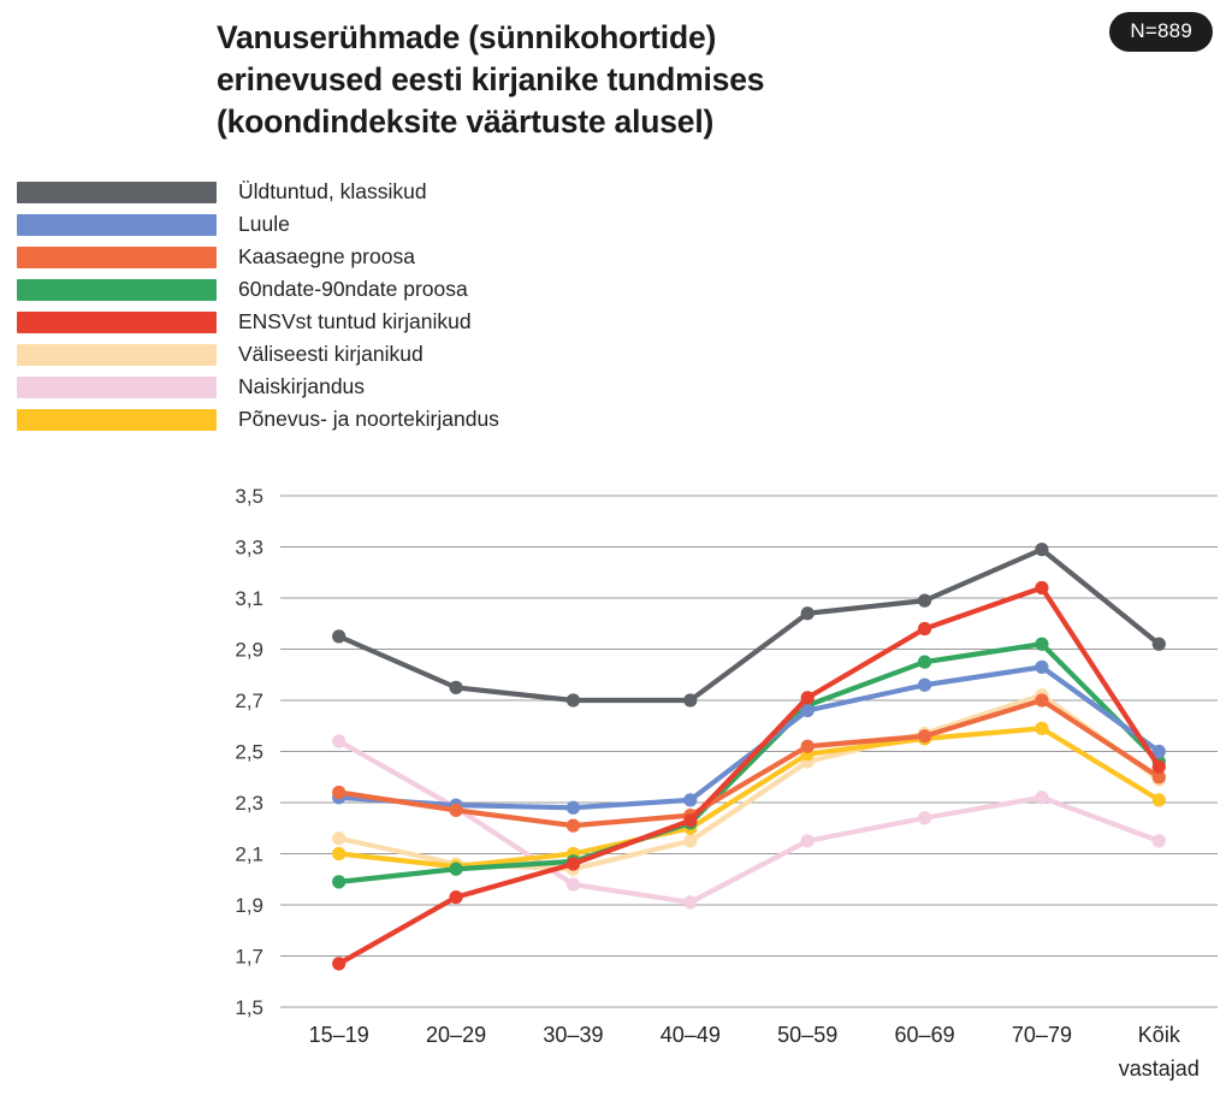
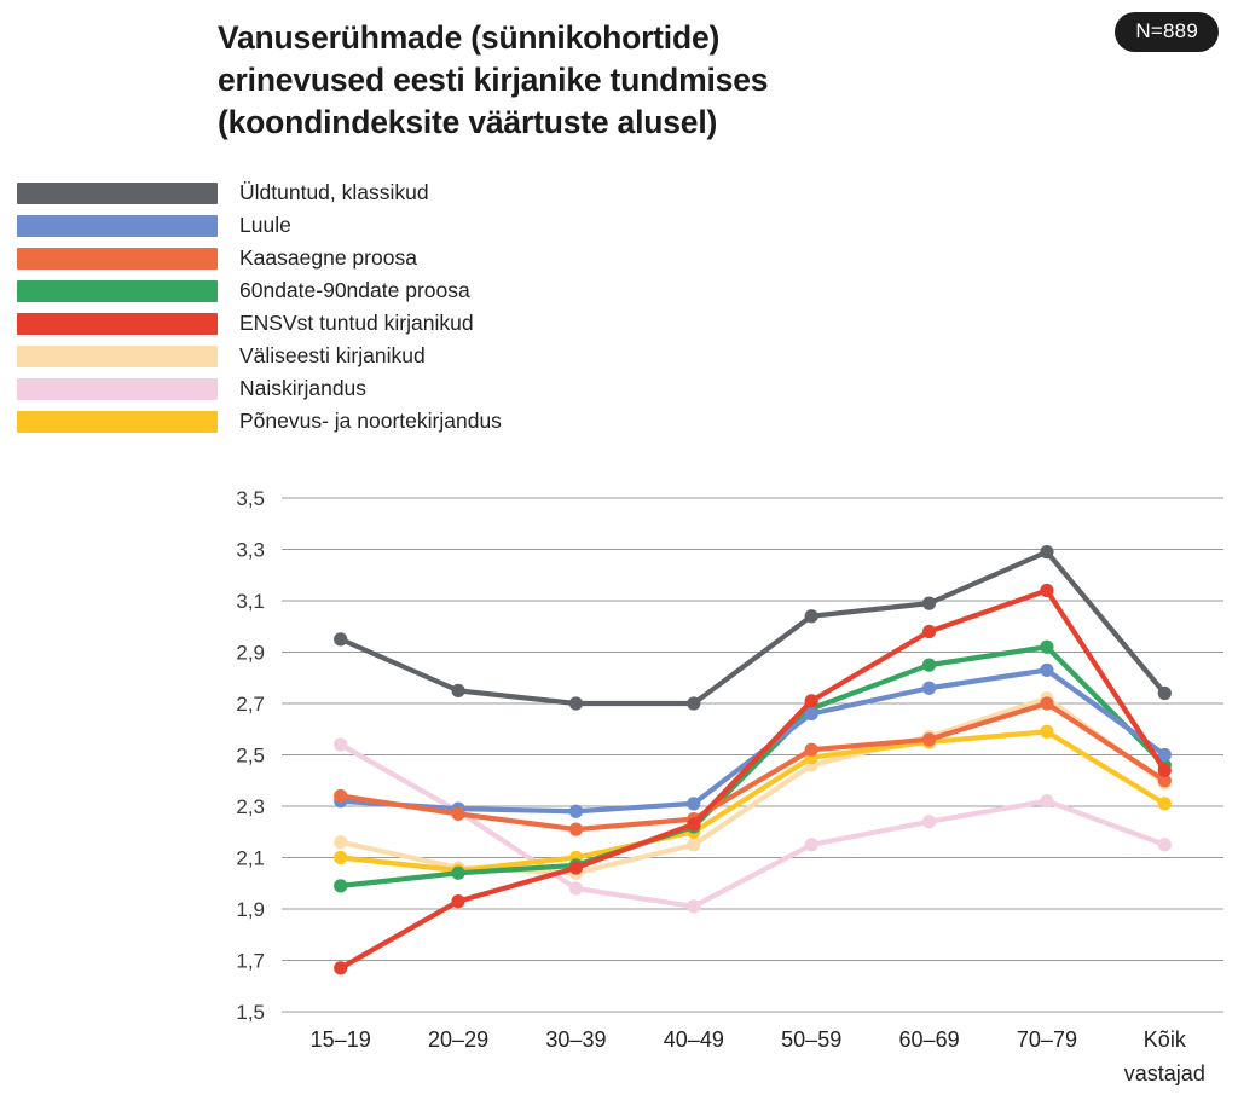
Üldtuntud, klassikud/Kõik vastajad: 2,92 -> 2,74
